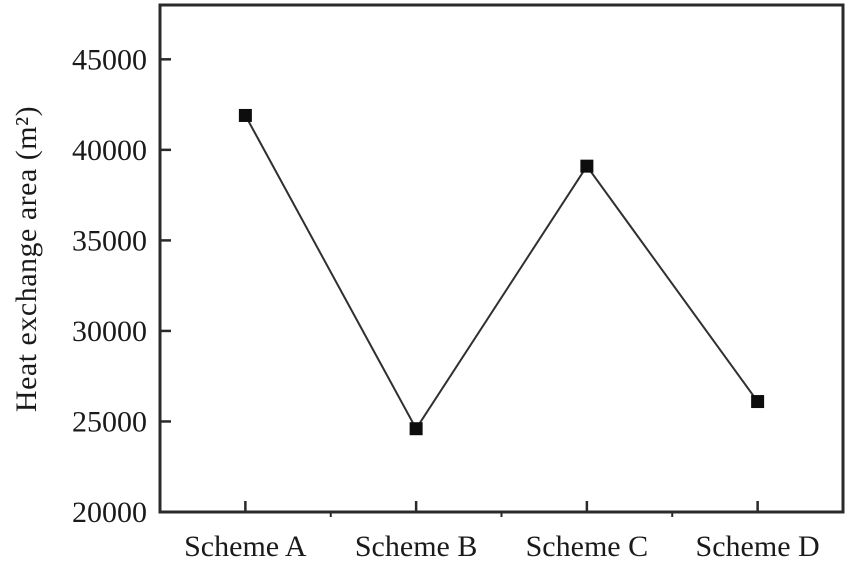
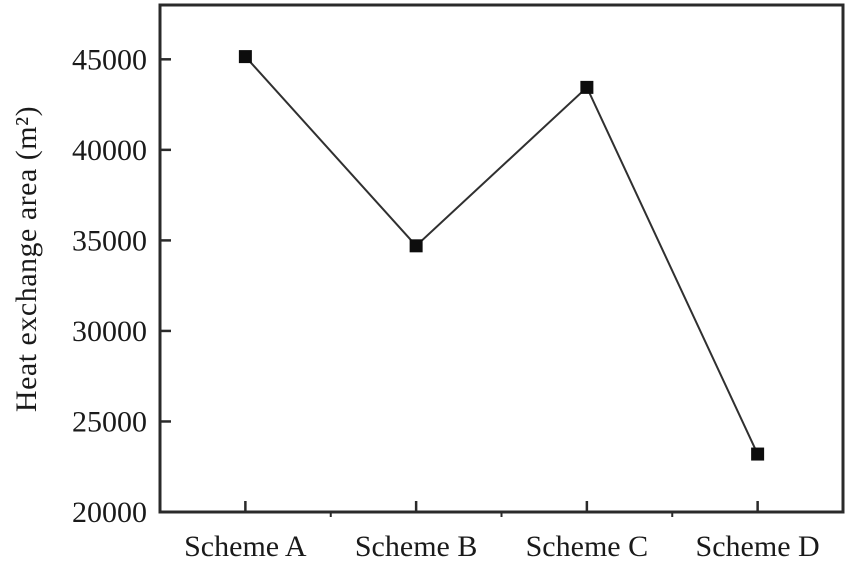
Scheme A: 41900 -> 45200
Scheme B: 24600 -> 34700
Scheme C: 39100 -> 43400
Scheme D: 26100 -> 23200
